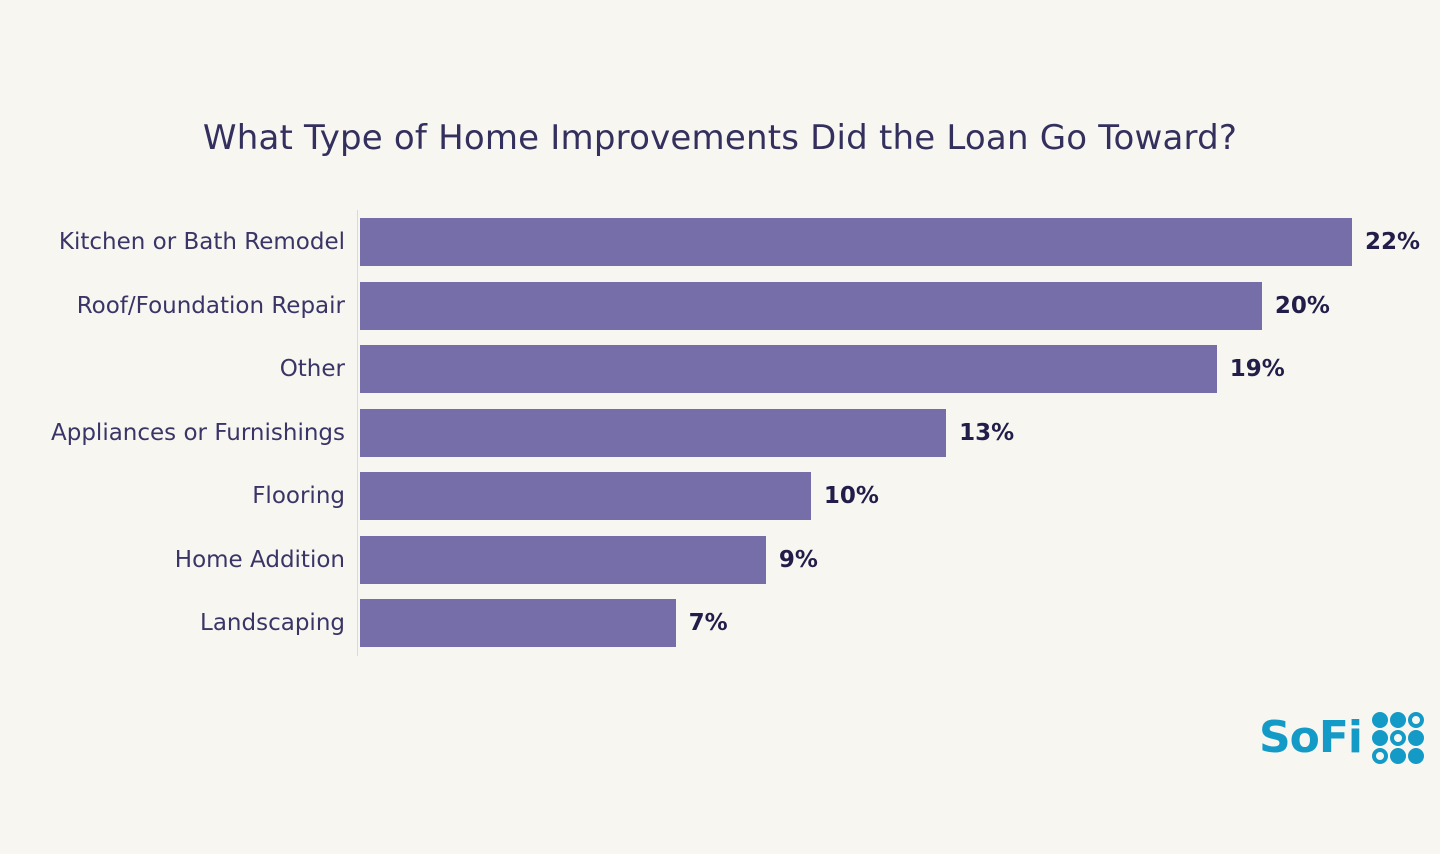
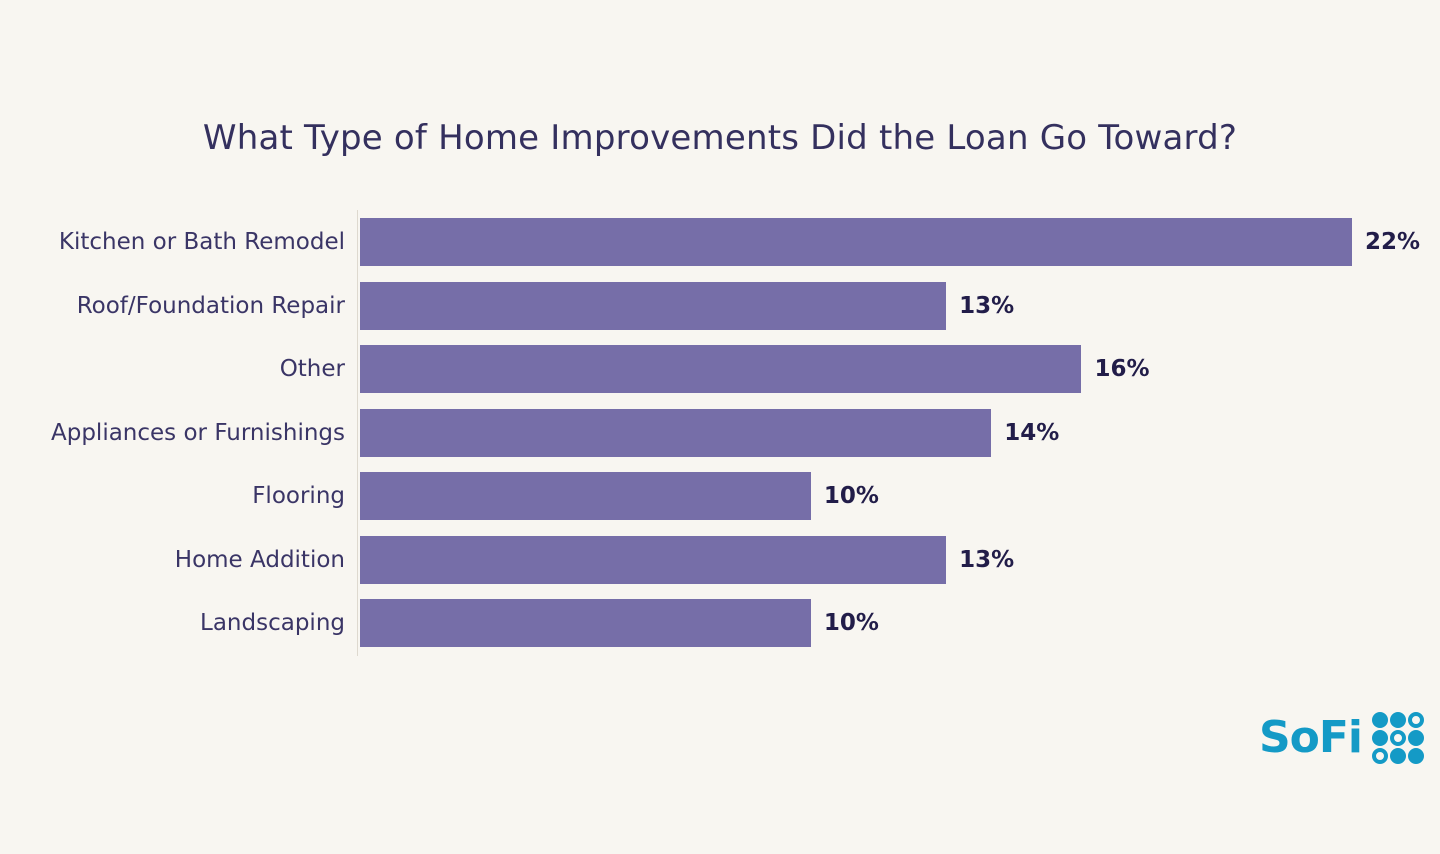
Roof/Foundation Repair: 20% -> 13%
Other: 19% -> 16%
Appliances or Furnishings: 13% -> 14%
Home Addition: 9% -> 13%
Landscaping: 7% -> 10%
